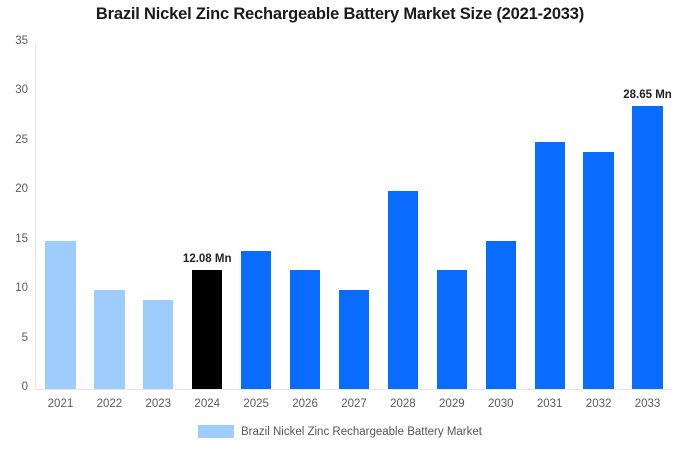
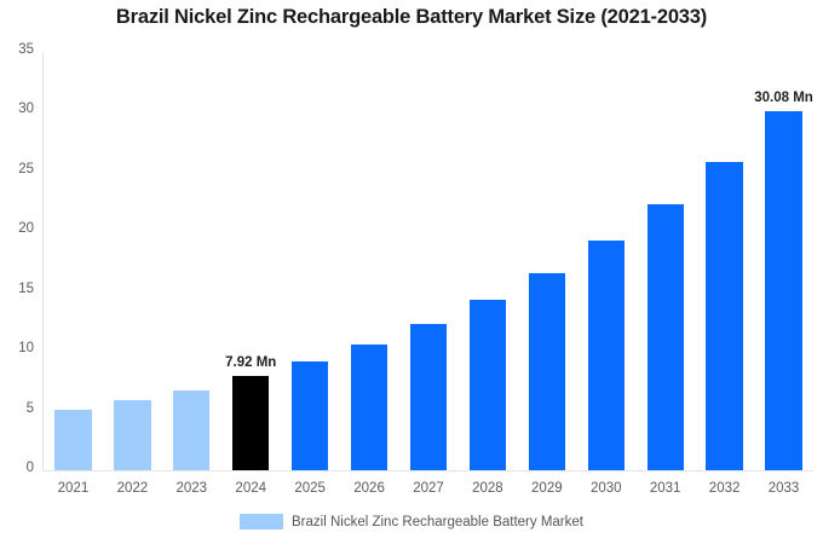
2021: 15 -> 5
2022: 10 -> 6
2023: 9 -> 7
2024: 12.08 -> 7.92
2025: 14 -> 9
2026: 12 -> 10
2027: 10 -> 12
2028: 20 -> 14
2029: 12 -> 16
2030: 15 -> 19
2031: 25 -> 22
2032: 24 -> 26
2033: 28.65 -> 30.08
